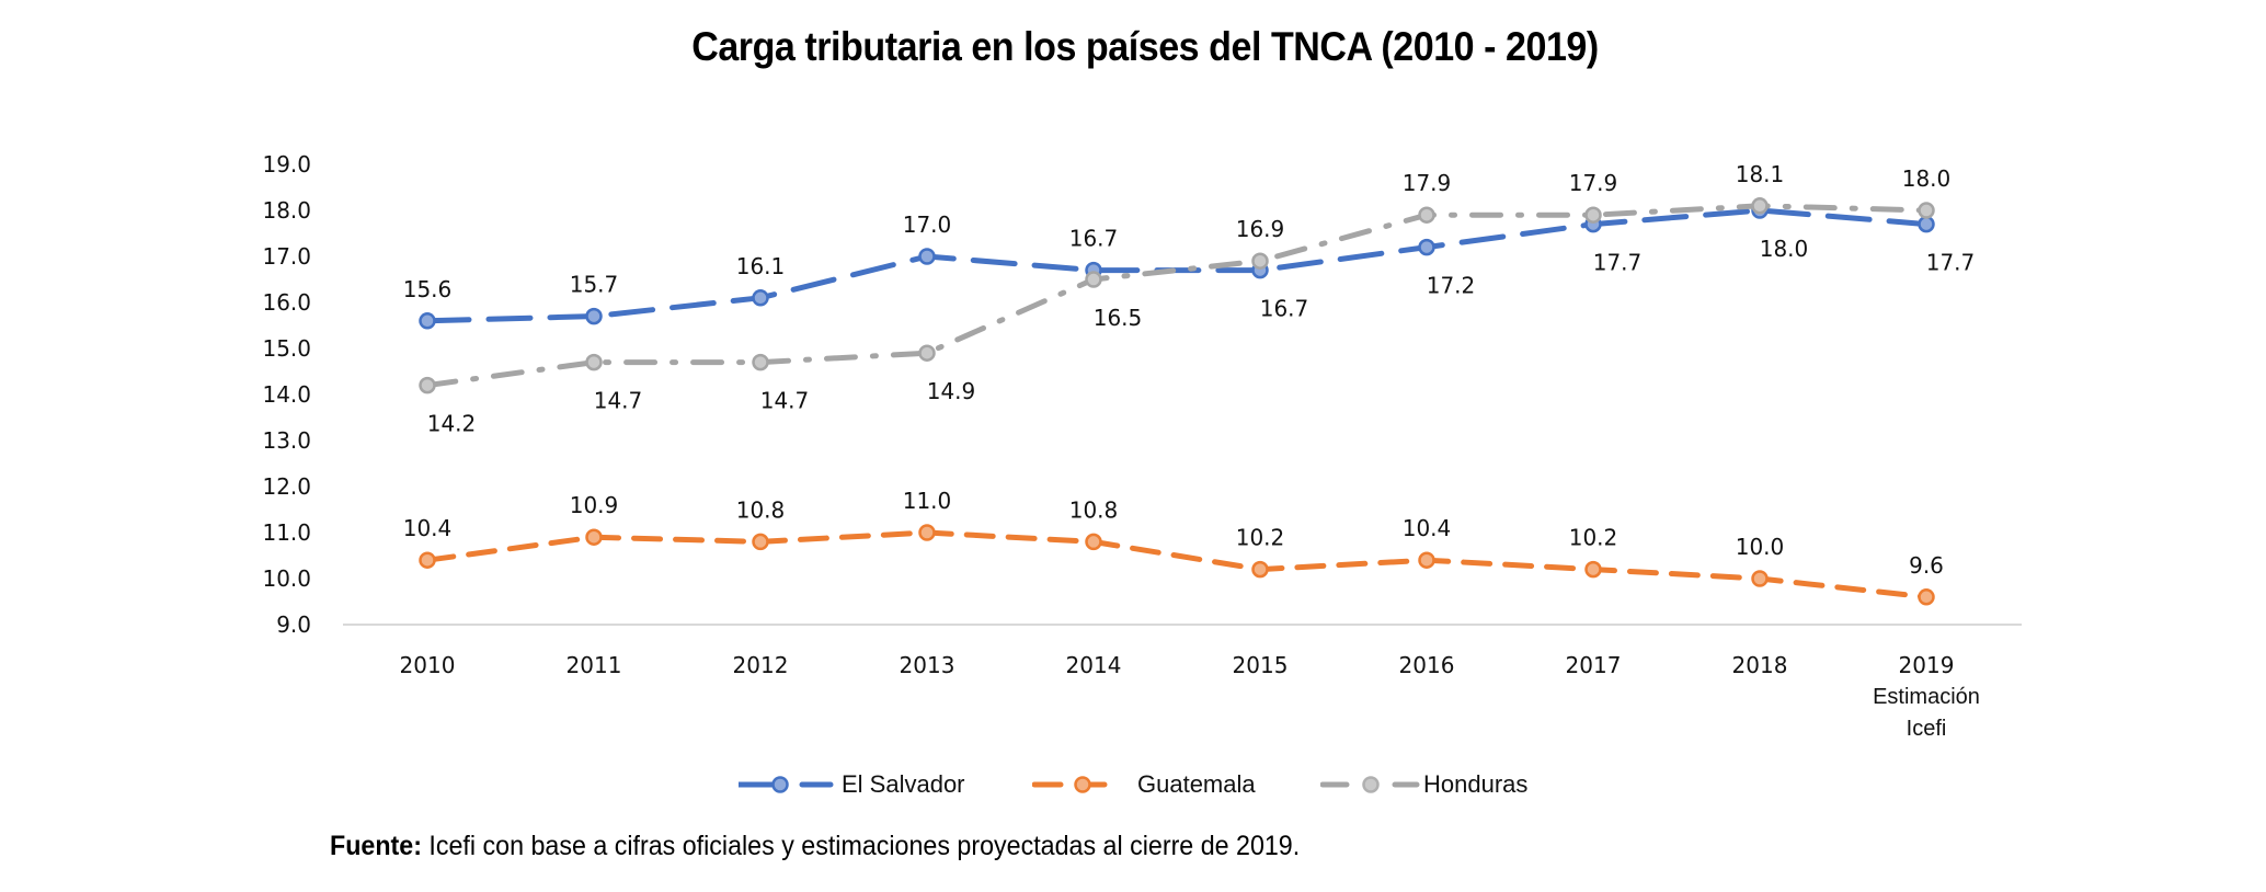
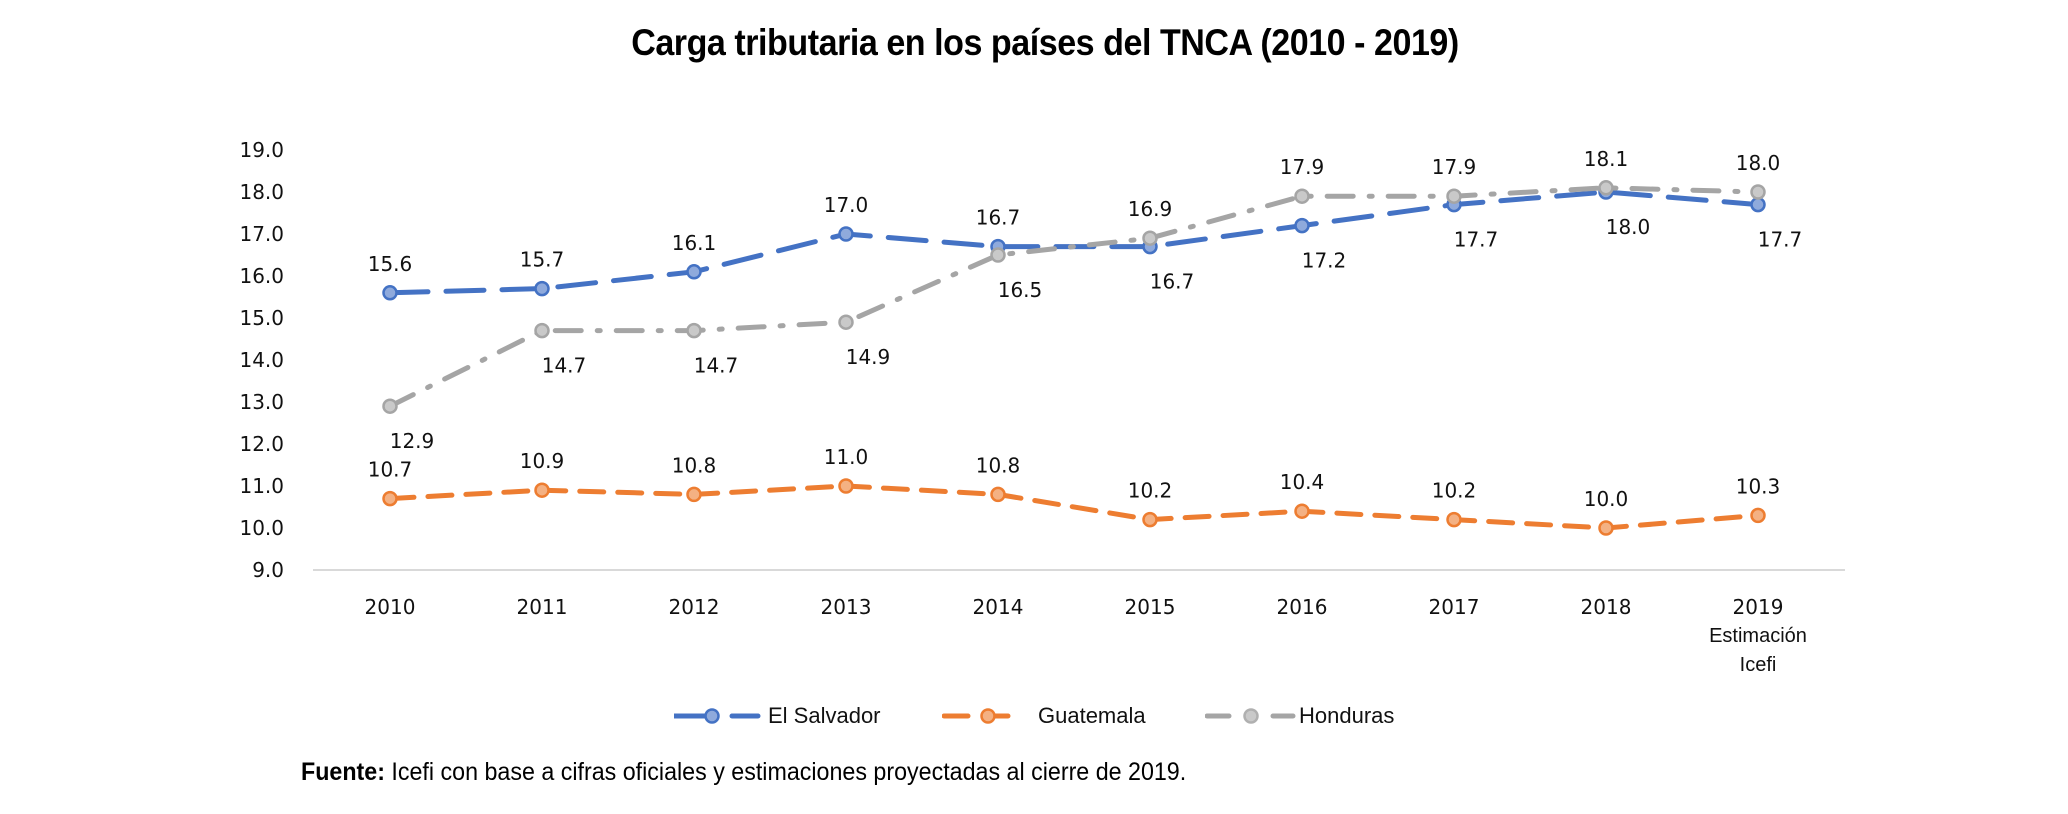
Guatemala/2010: 10.4 -> 10.7
Honduras/2010: 14.2 -> 12.9
Guatemala/2019: 9.6 -> 10.3
